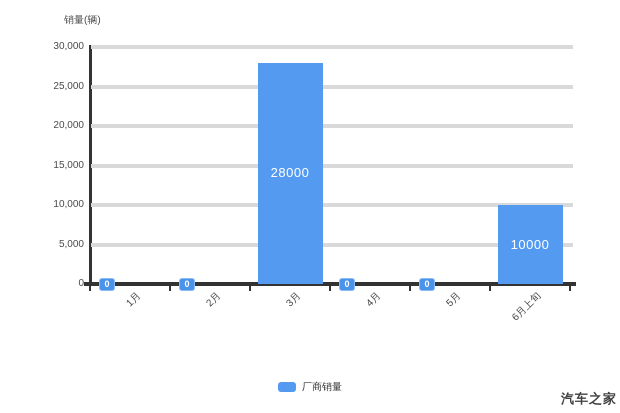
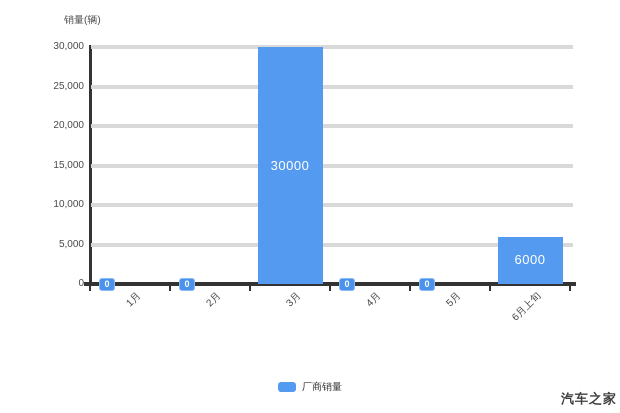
3月: 28000 -> 30000
6月上旬: 10000 -> 6000
